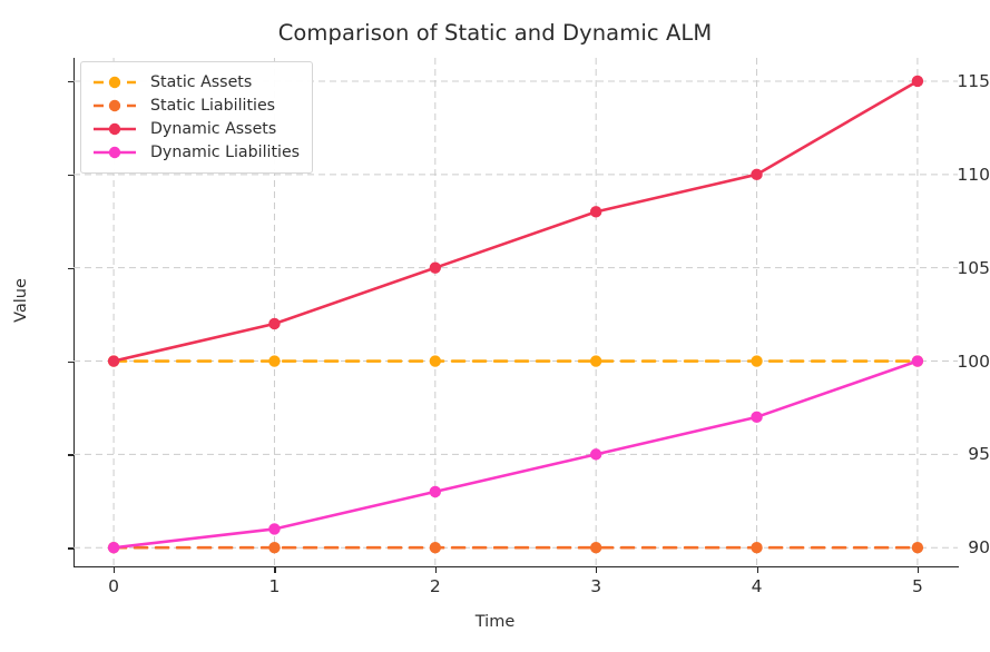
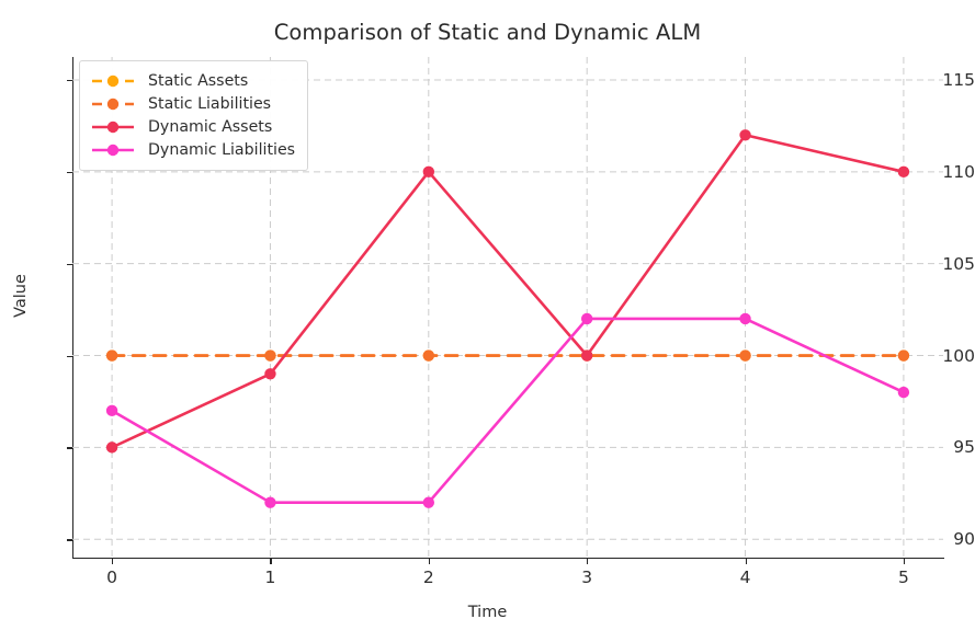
Static Liabilities/0: 90 -> 100
Dynamic Assets/0: 100 -> 95
Dynamic Liabilities/0: 90 -> 97
Static Liabilities/1: 90 -> 100
Dynamic Assets/1: 102 -> 99
Dynamic Liabilities/1: 91 -> 92
Static Liabilities/2: 90 -> 100
Dynamic Assets/2: 105 -> 110
Dynamic Liabilities/2: 93 -> 92
Static Liabilities/3: 90 -> 100
Dynamic Assets/3: 108 -> 100
Dynamic Liabilities/3: 95 -> 102
Static Liabilities/4: 90 -> 100
Dynamic Assets/4: 110 -> 112
Dynamic Liabilities/4: 97 -> 102
Static Liabilities/5: 90 -> 100
Dynamic Assets/5: 115 -> 110
Dynamic Liabilities/5: 100 -> 98
